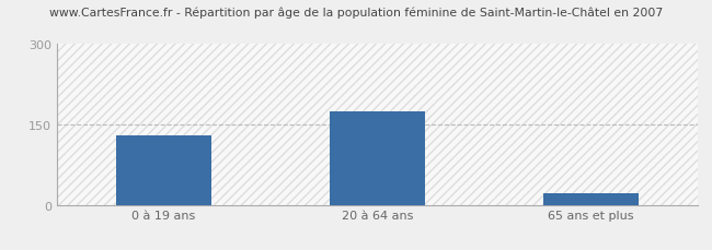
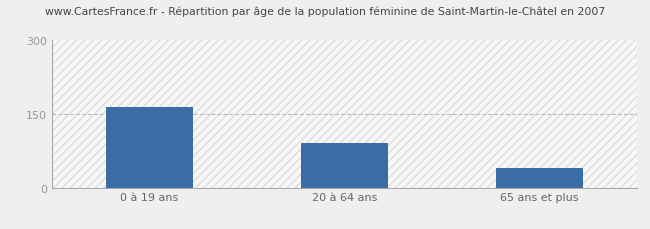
0 à 19 ans: 130 -> 165
20 à 64 ans: 175 -> 90
65 ans et plus: 22 -> 40
